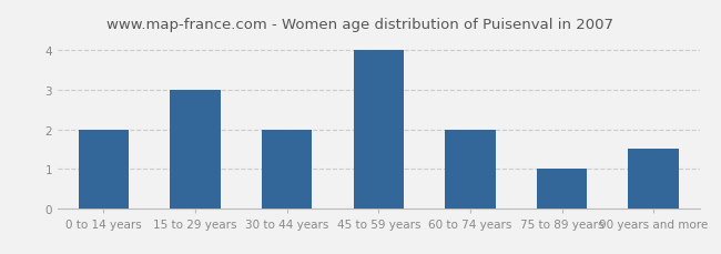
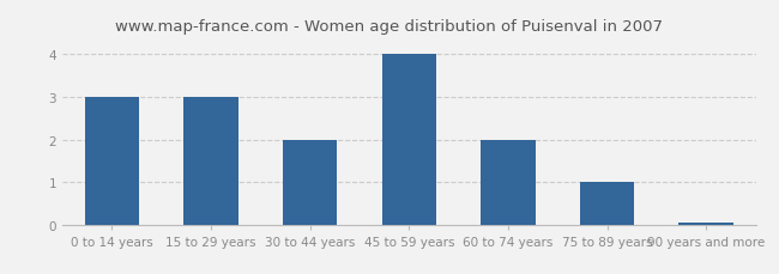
0 to 14 years: 2.00 -> 3.00
90 years and more: 1.50 -> 0.05
